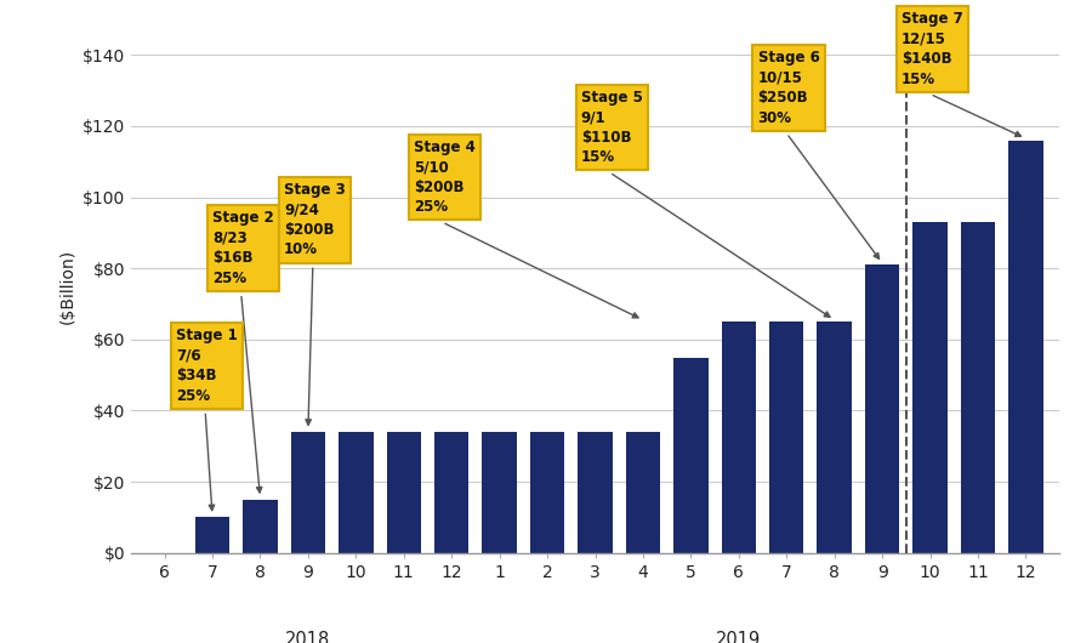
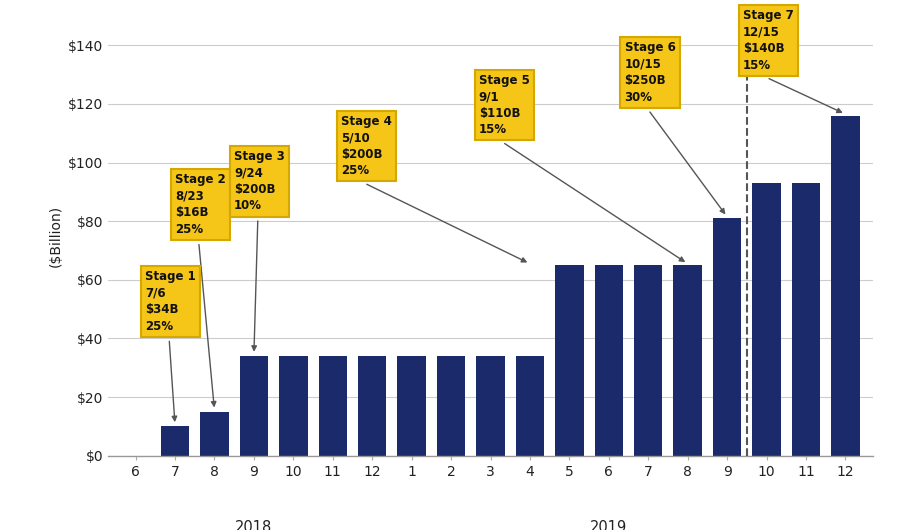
5: $55 -> $65
